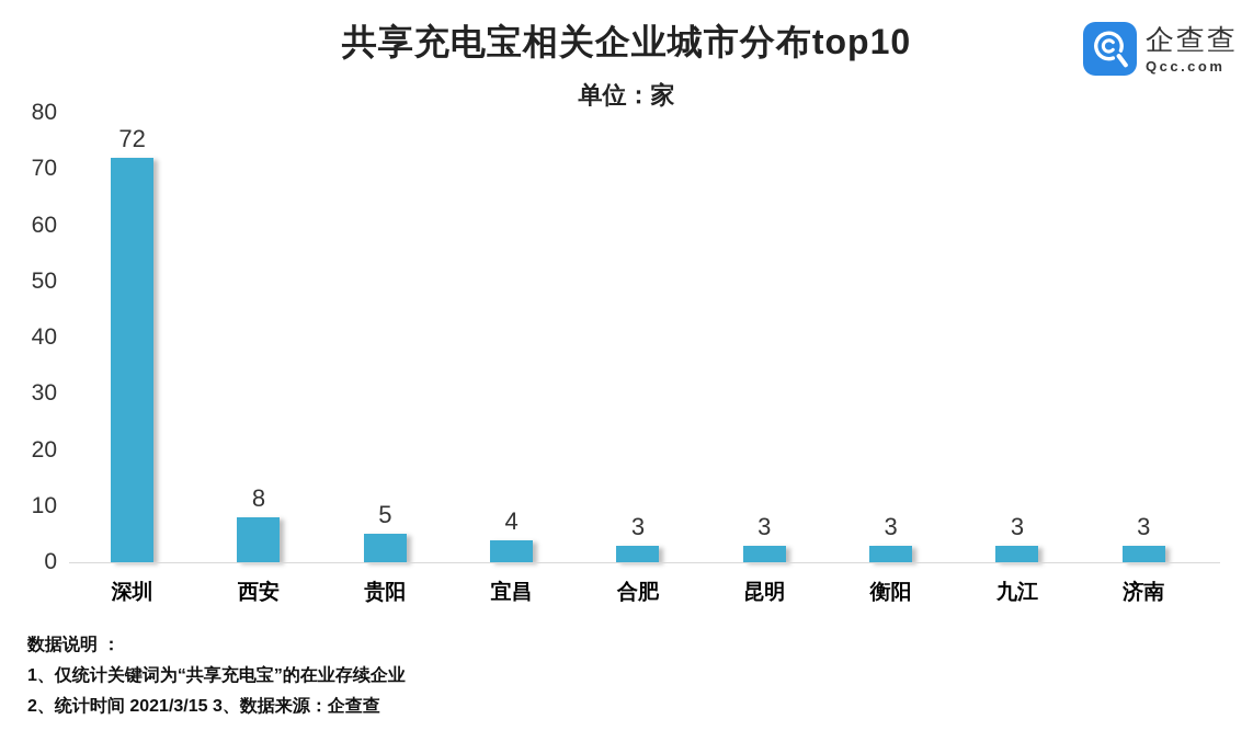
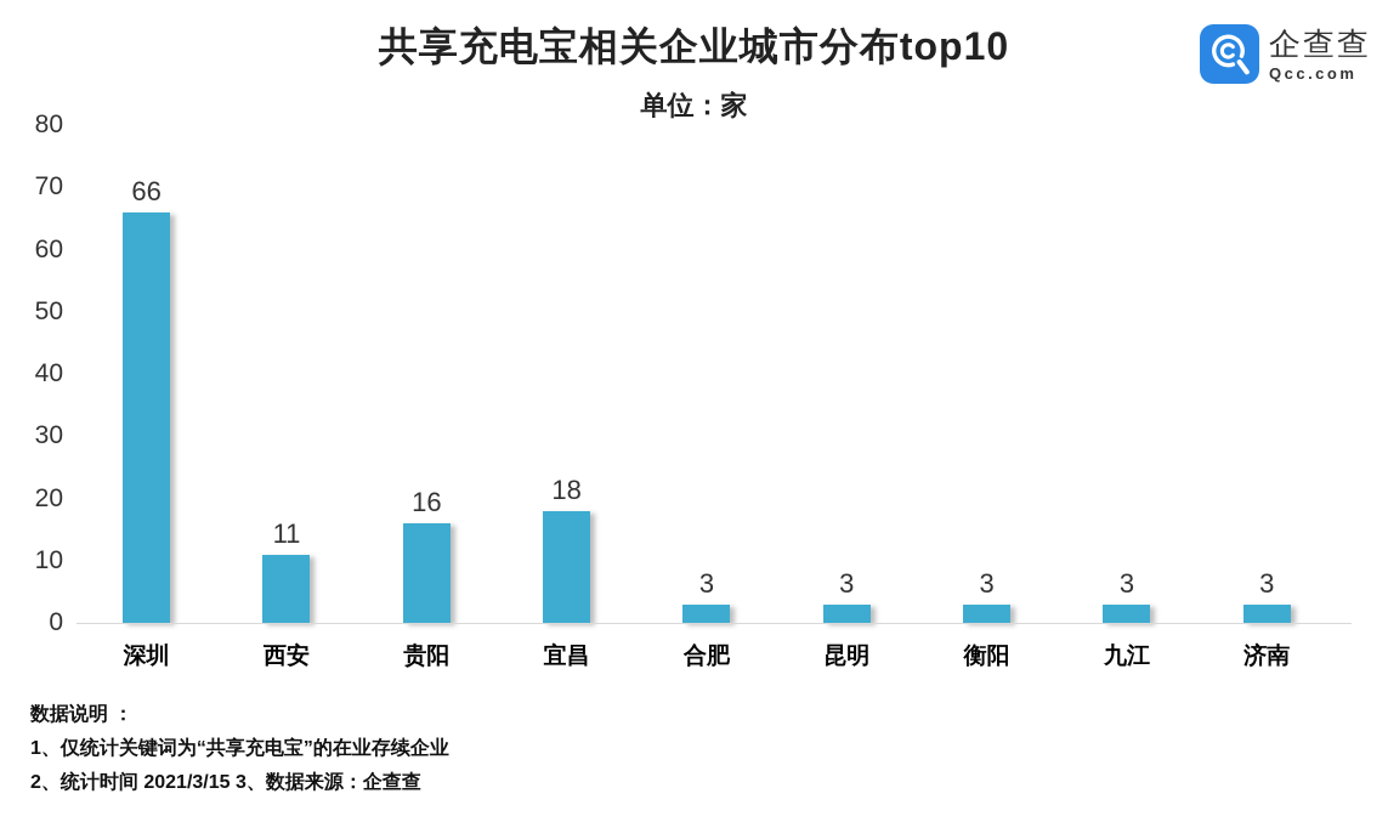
深圳: 72 -> 66
西安: 8 -> 11
贵阳: 5 -> 16
宜昌: 4 -> 18
